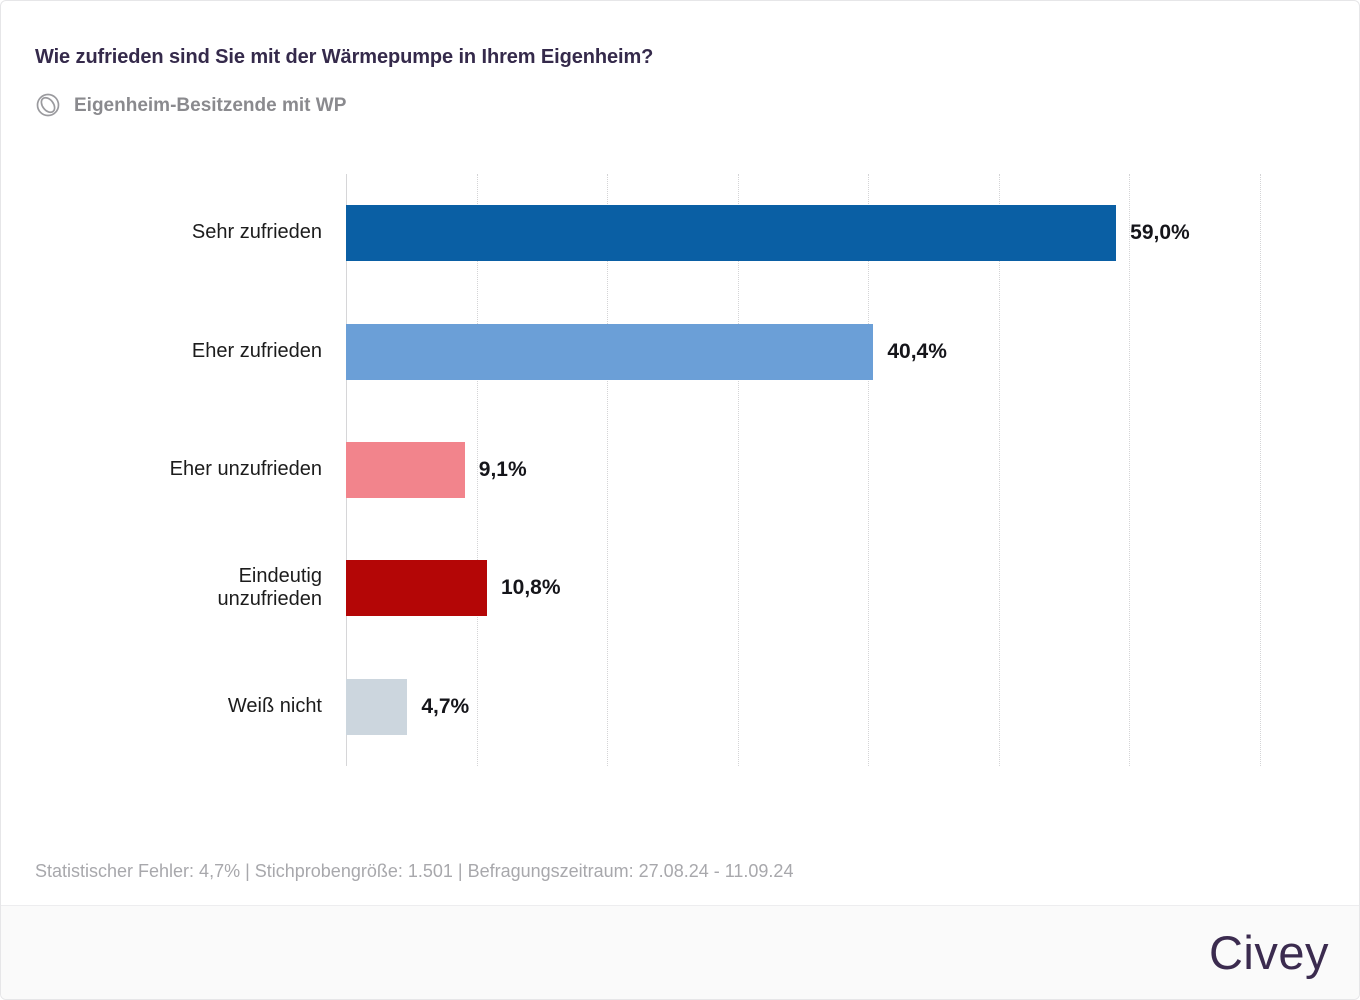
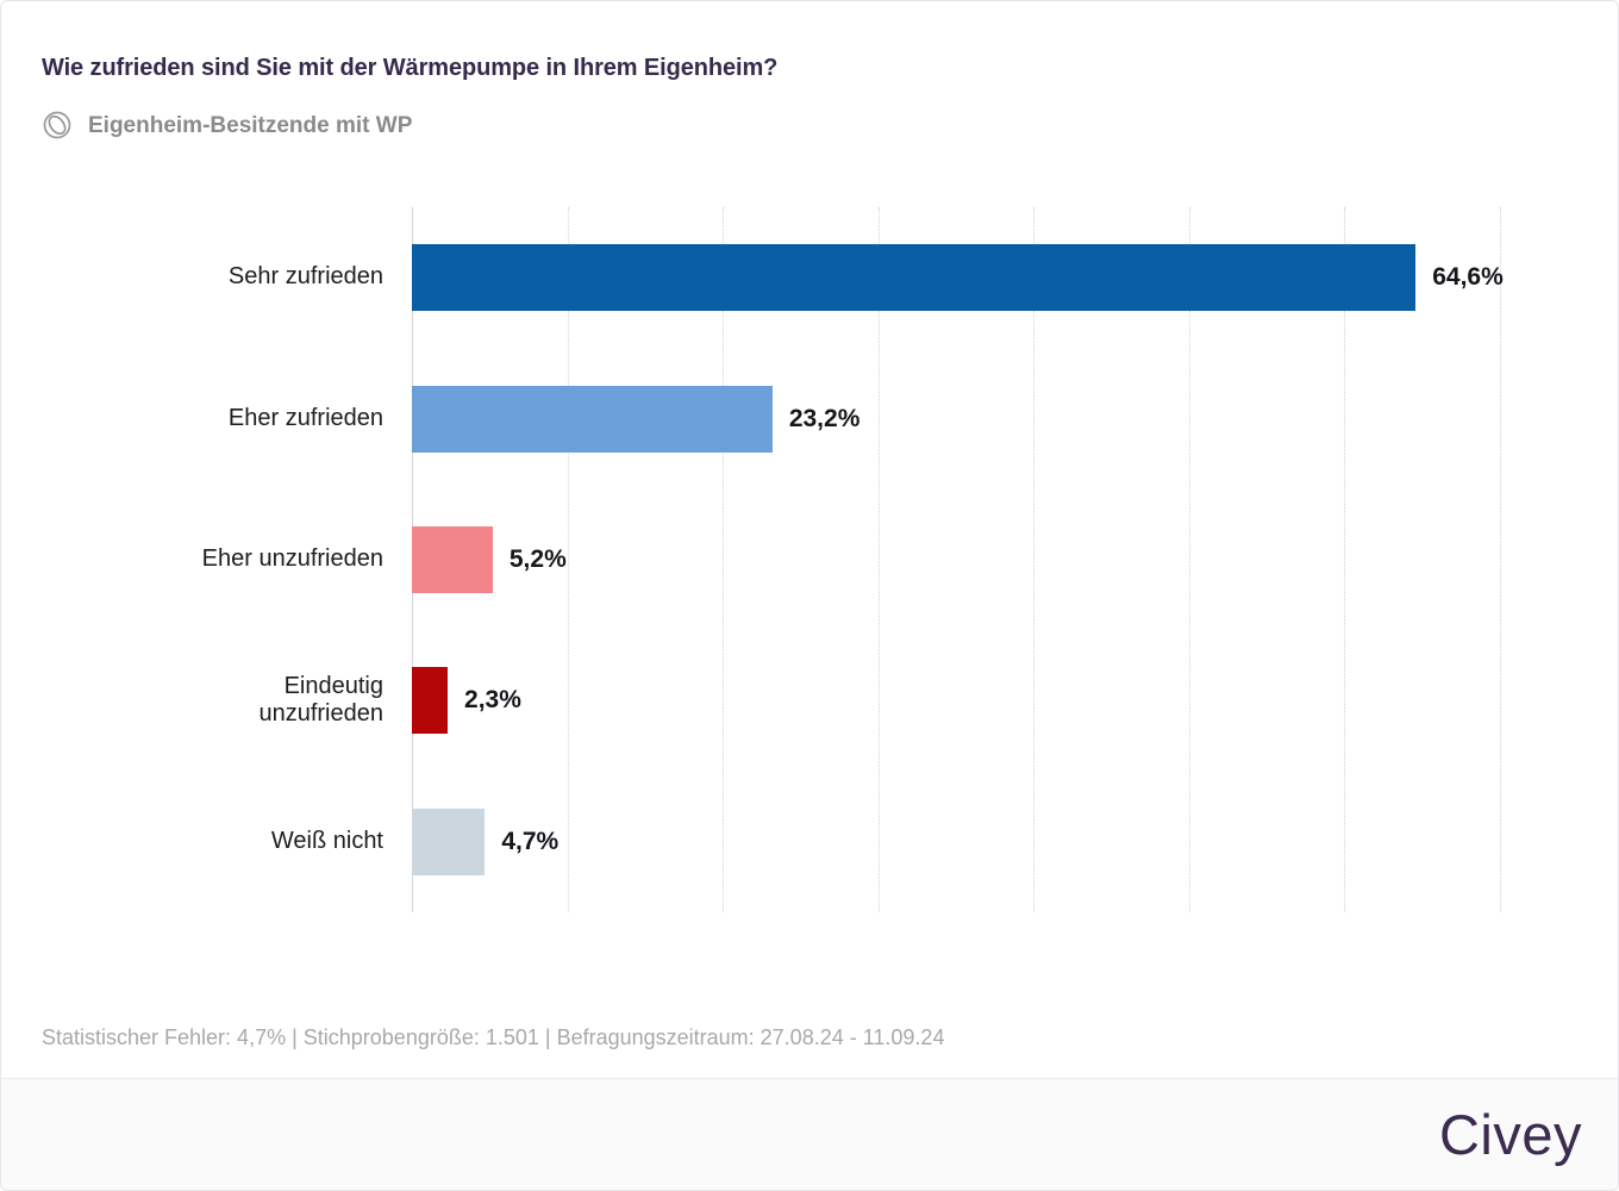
Sehr zufrieden: 59,0% -> 64,6%
Eher zufrieden: 40,4% -> 23,2%
Eher unzufrieden: 9,1% -> 5,2%
Eindeutig unzufrieden: 10,8% -> 2,3%
